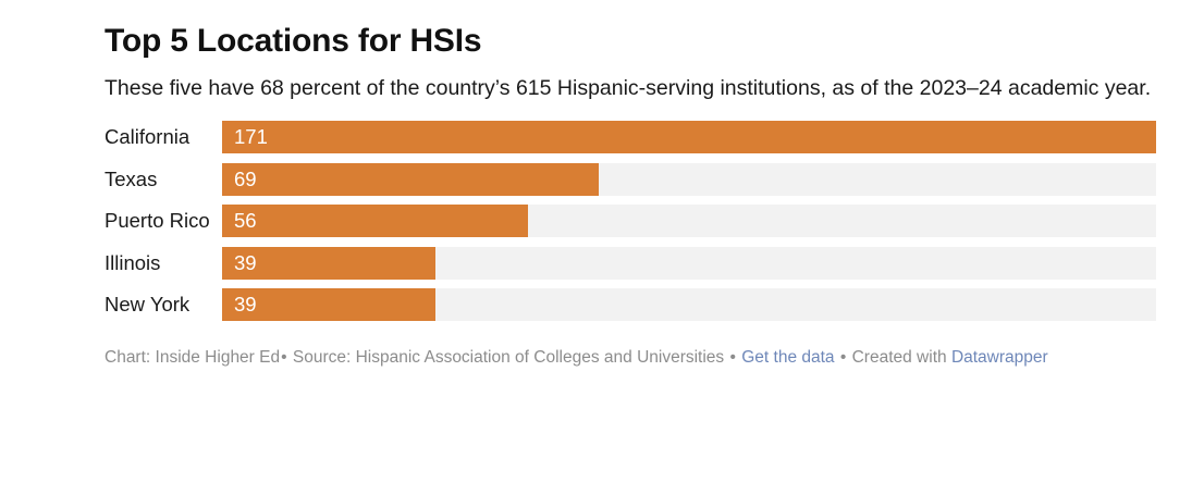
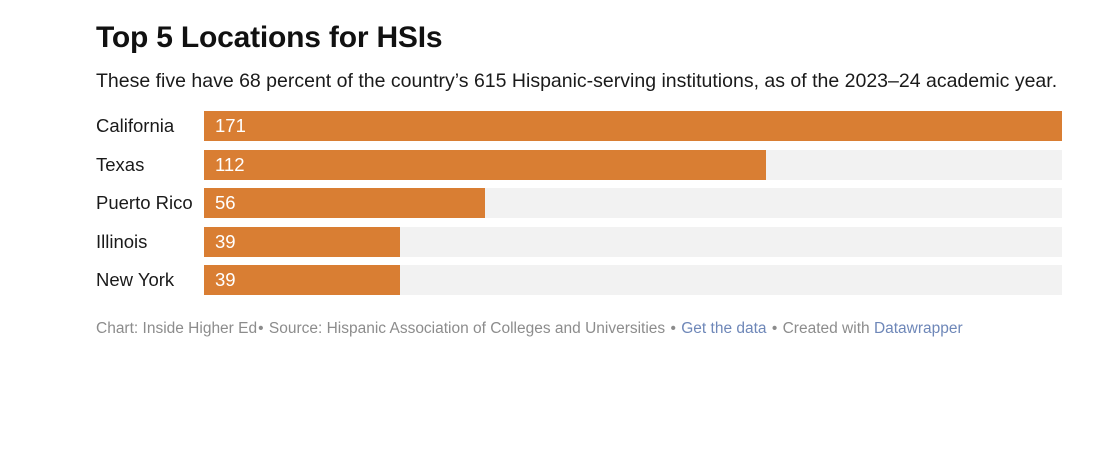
Texas: 69 -> 112
